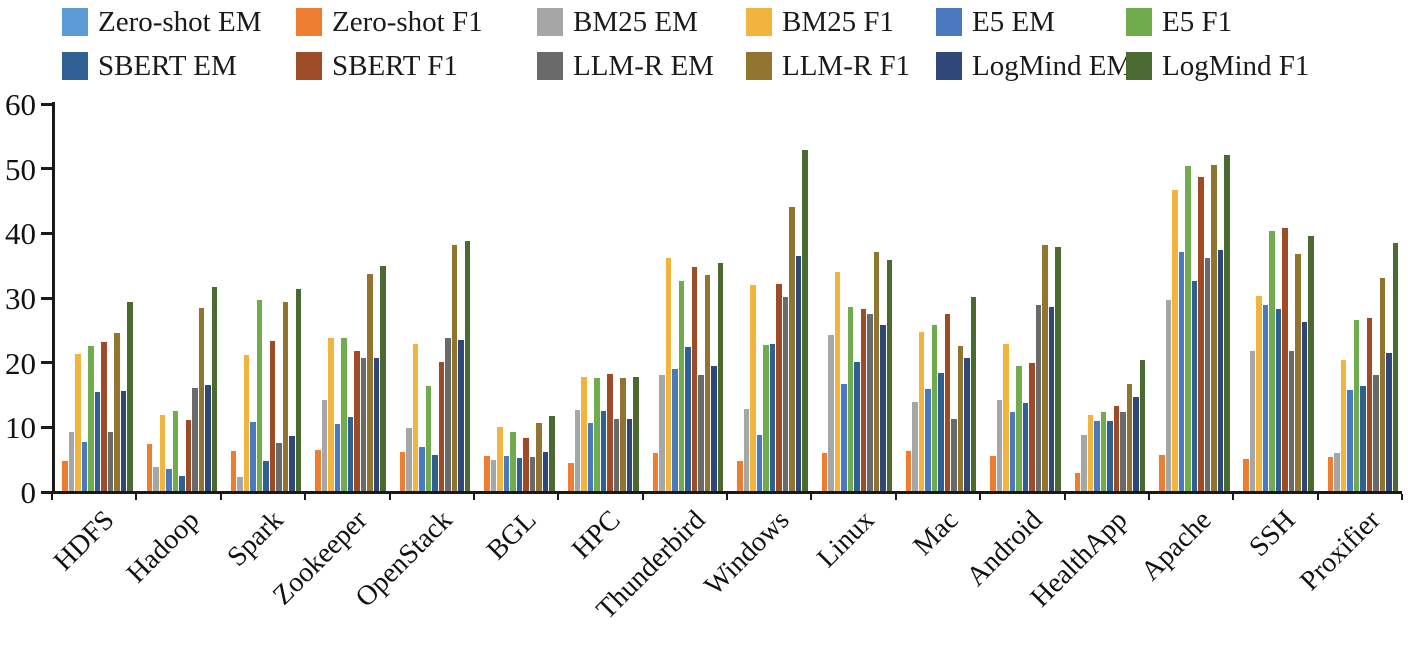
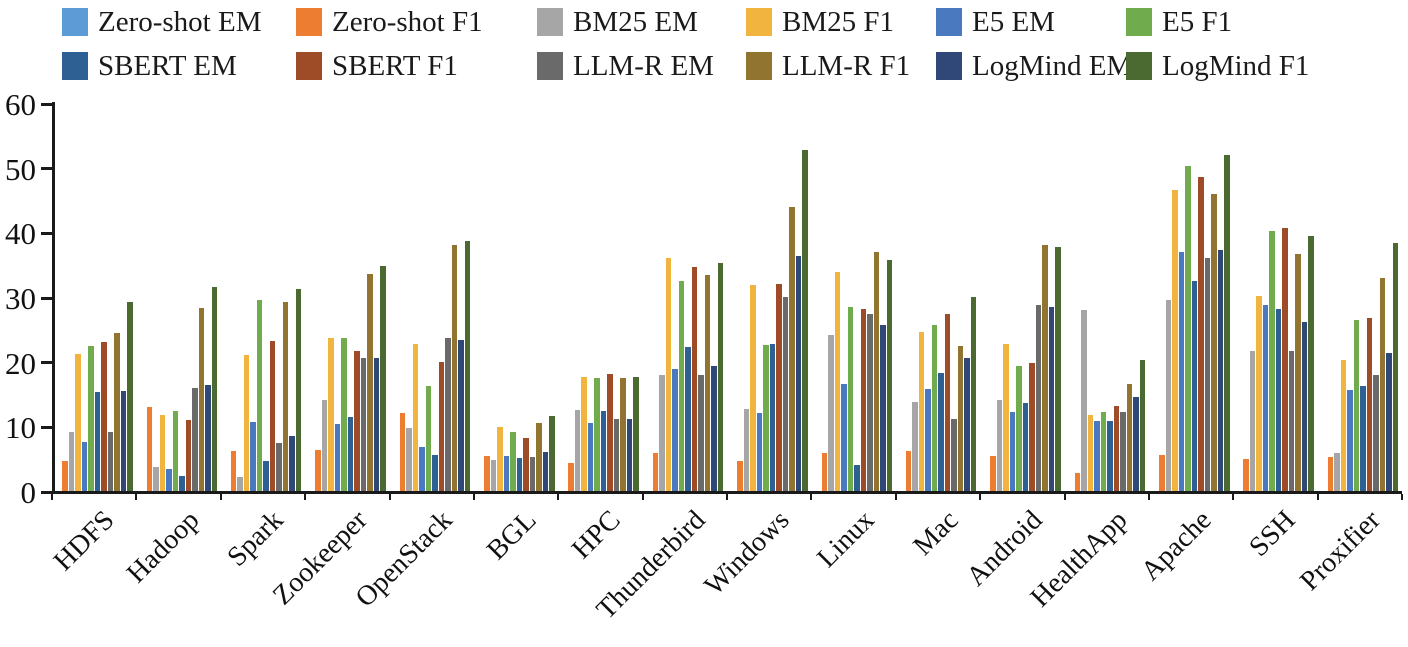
Zero-shot F1/Hadoop: 7 -> 13
Zero-shot F1/OpenStack: 6 -> 12
E5 EM/Windows: 9 -> 12
SBERT EM/Linux: 20 -> 4
BM25 EM/HealthApp: 9 -> 28
LLM-R F1/Apache: 50 -> 46
